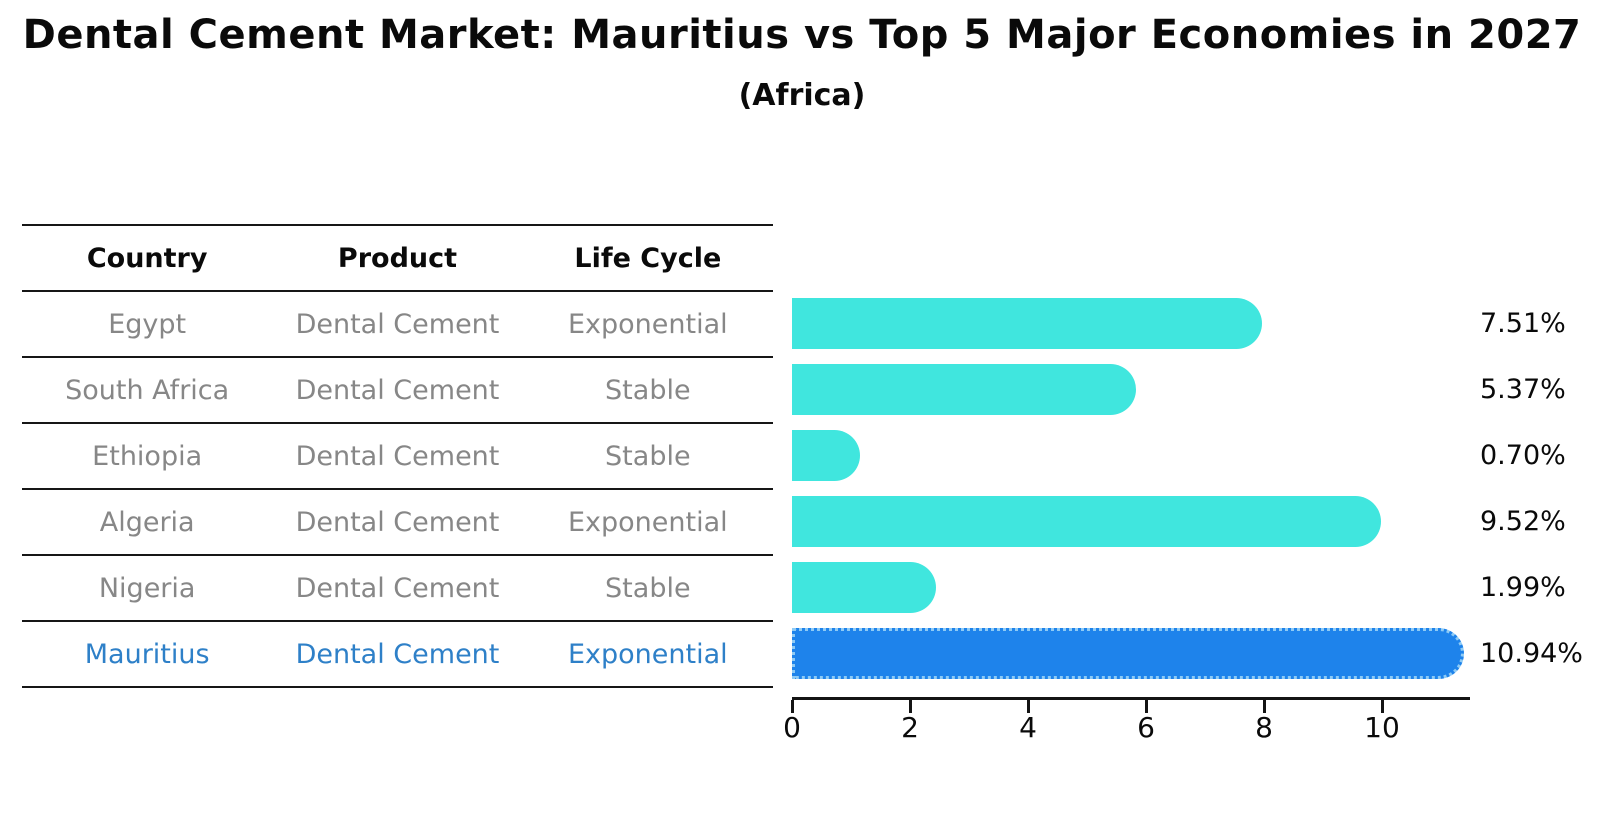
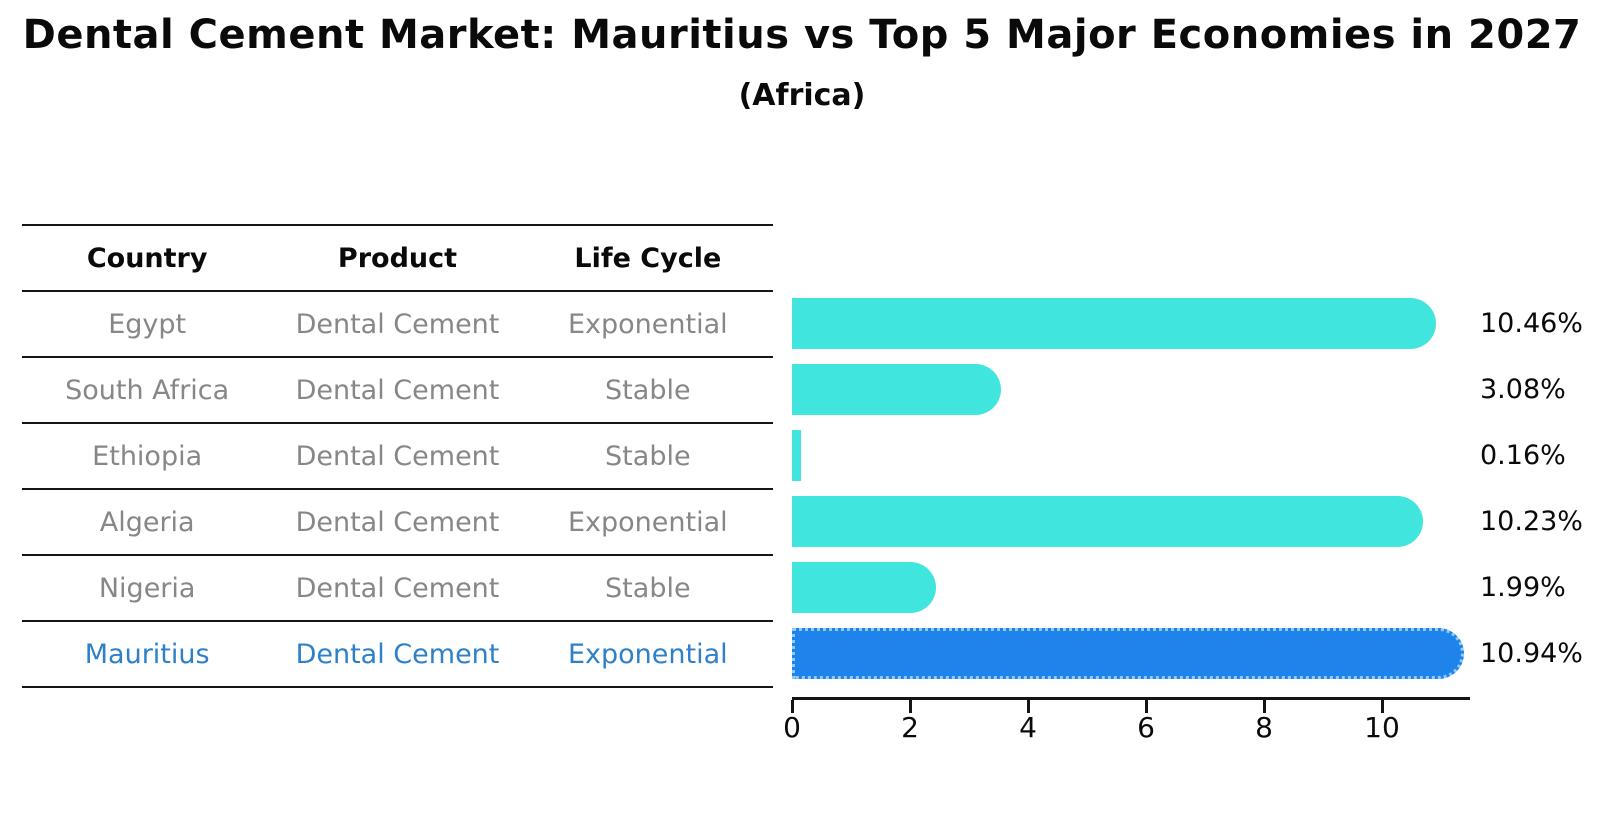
Egypt: 7.51% -> 10.46%
South Africa: 5.37% -> 3.08%
Ethiopia: 0.70% -> 0.16%
Algeria: 9.52% -> 10.23%
